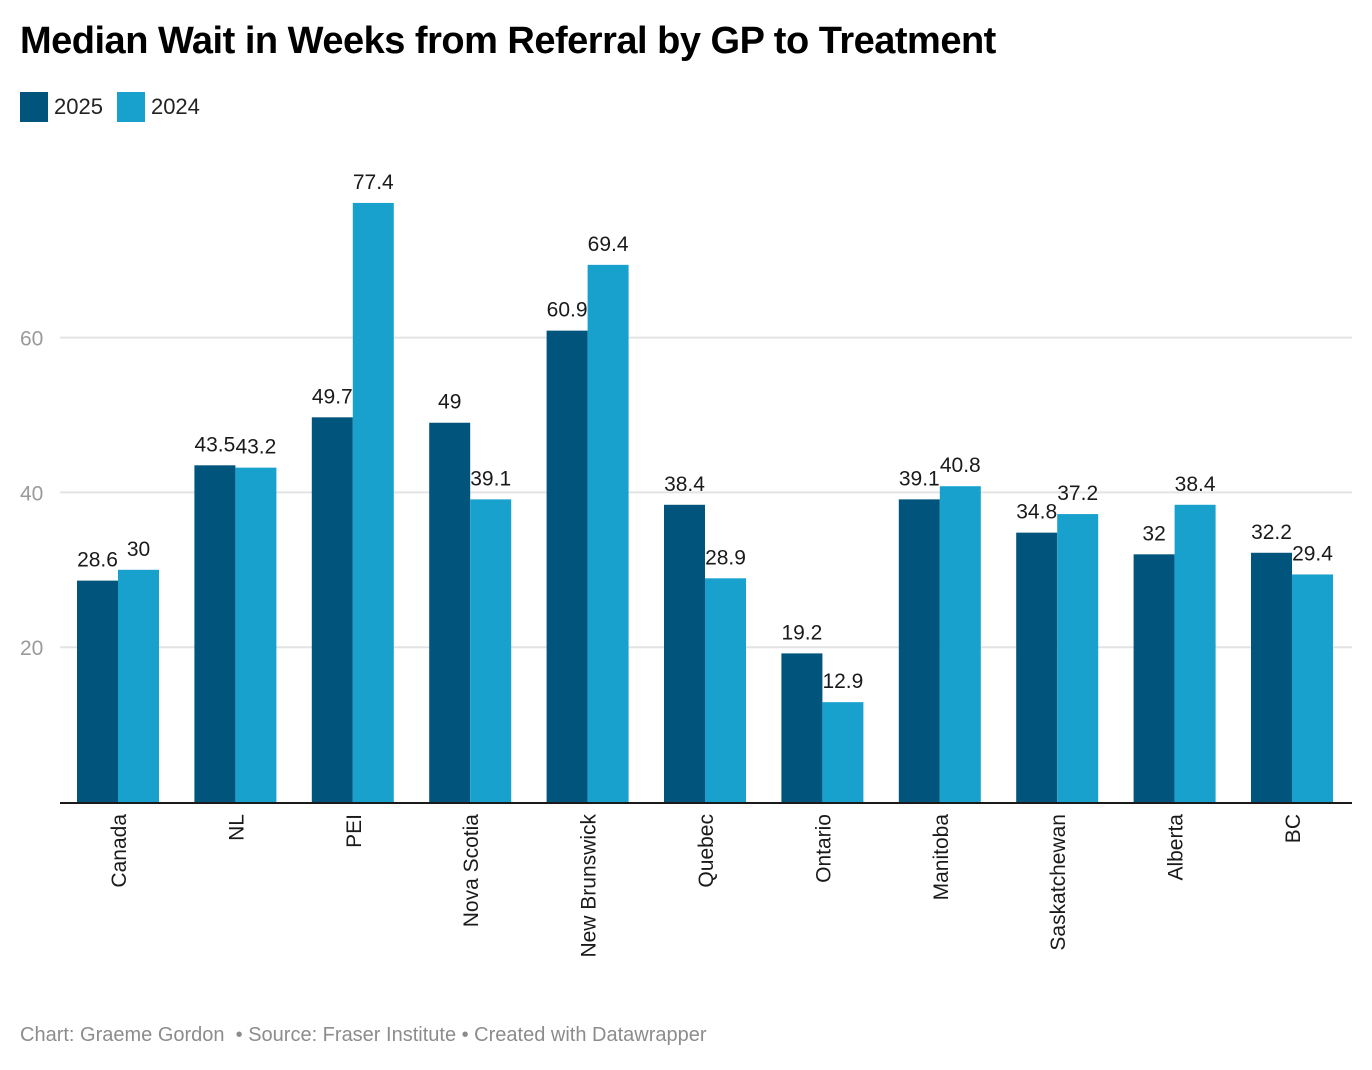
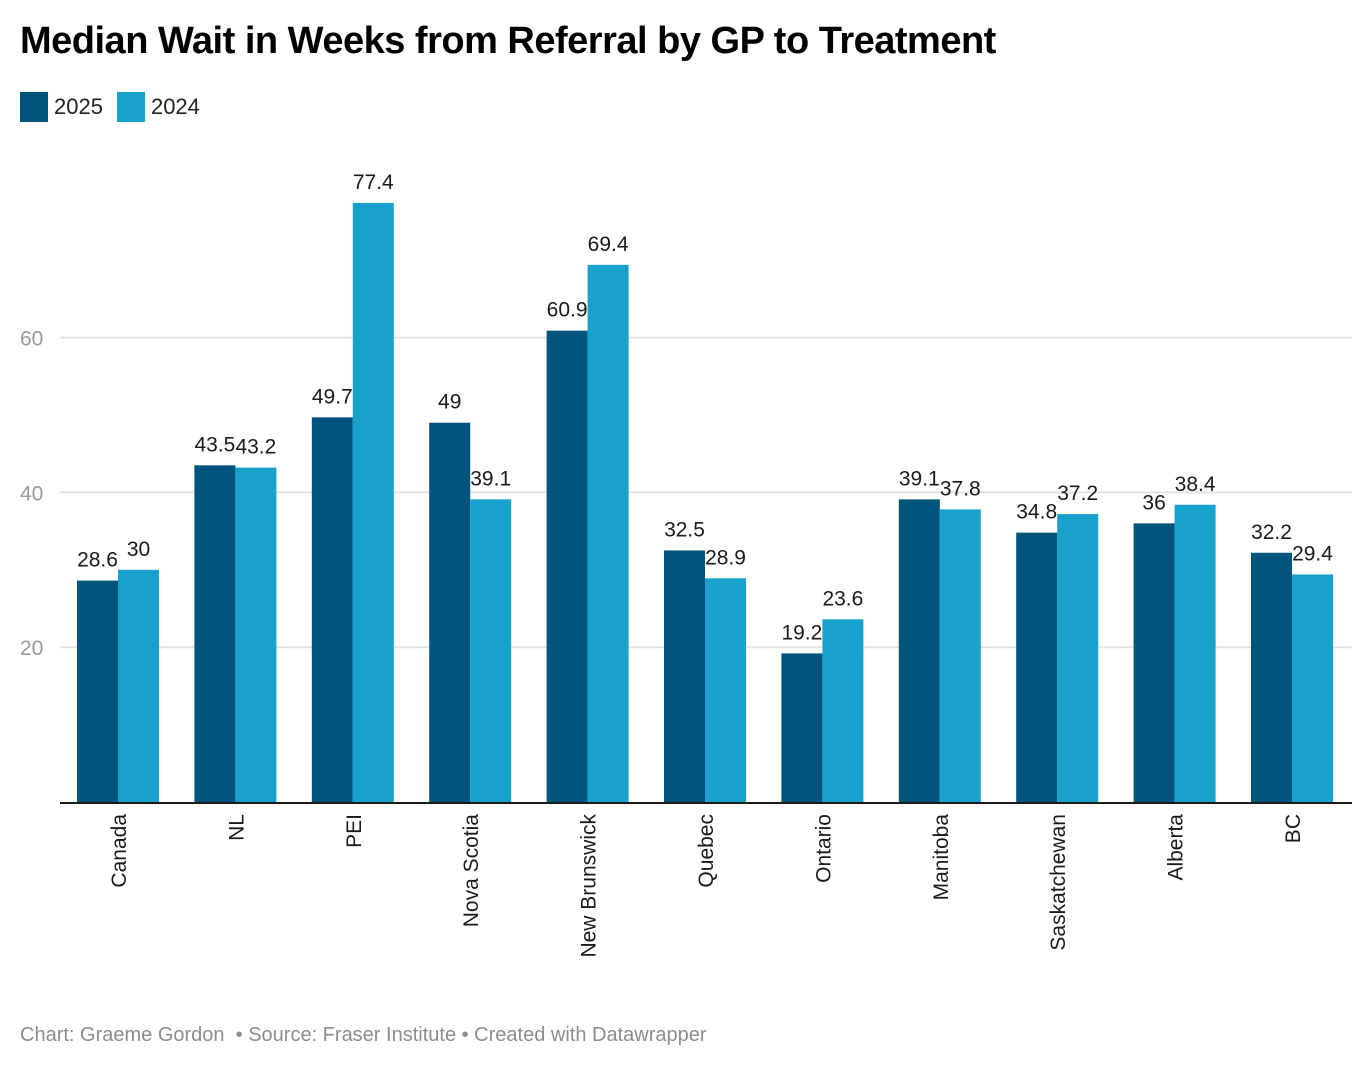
2025/Quebec: 38.4 -> 32.5
2024/Ontario: 12.9 -> 23.6
2024/Manitoba: 40.8 -> 37.8
2025/Alberta: 32 -> 36
